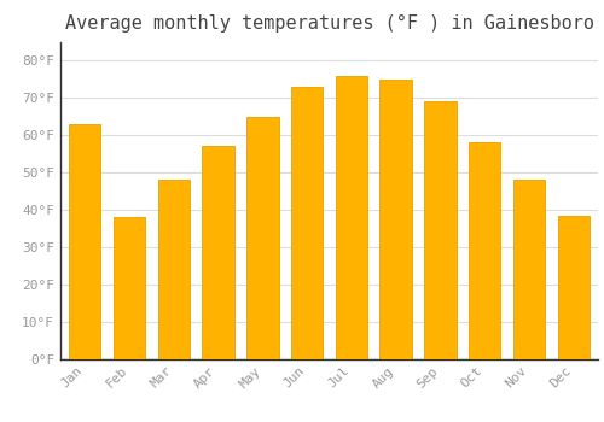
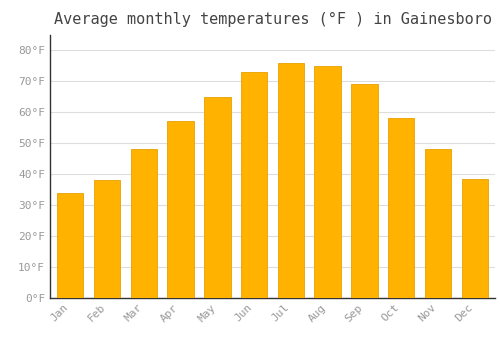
Jan: 63.0°F -> 34.0°F
